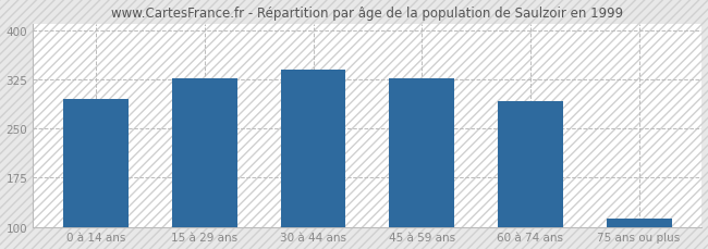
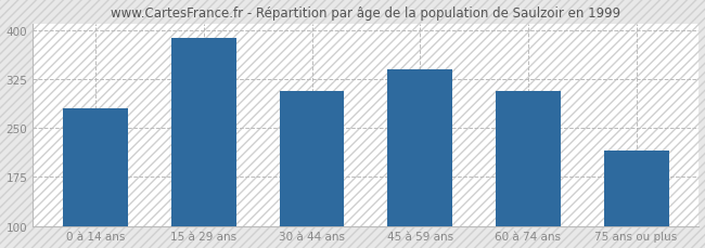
0 à 14 ans: 295 -> 280
15 à 29 ans: 326 -> 388
30 à 44 ans: 340 -> 306
45 à 59 ans: 326 -> 340
60 à 74 ans: 292 -> 306
75 ans ou plus: 113 -> 216
